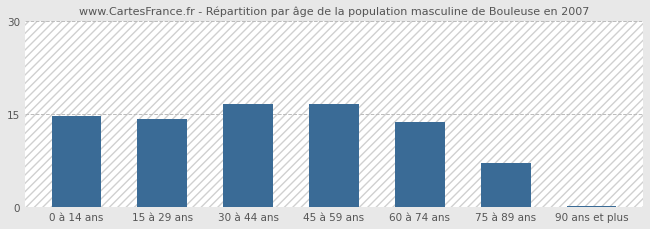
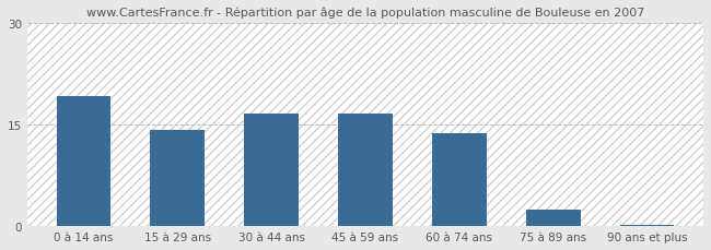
0 à 14 ans: 14.8 -> 19.2
75 à 89 ans: 7.2 -> 2.4
